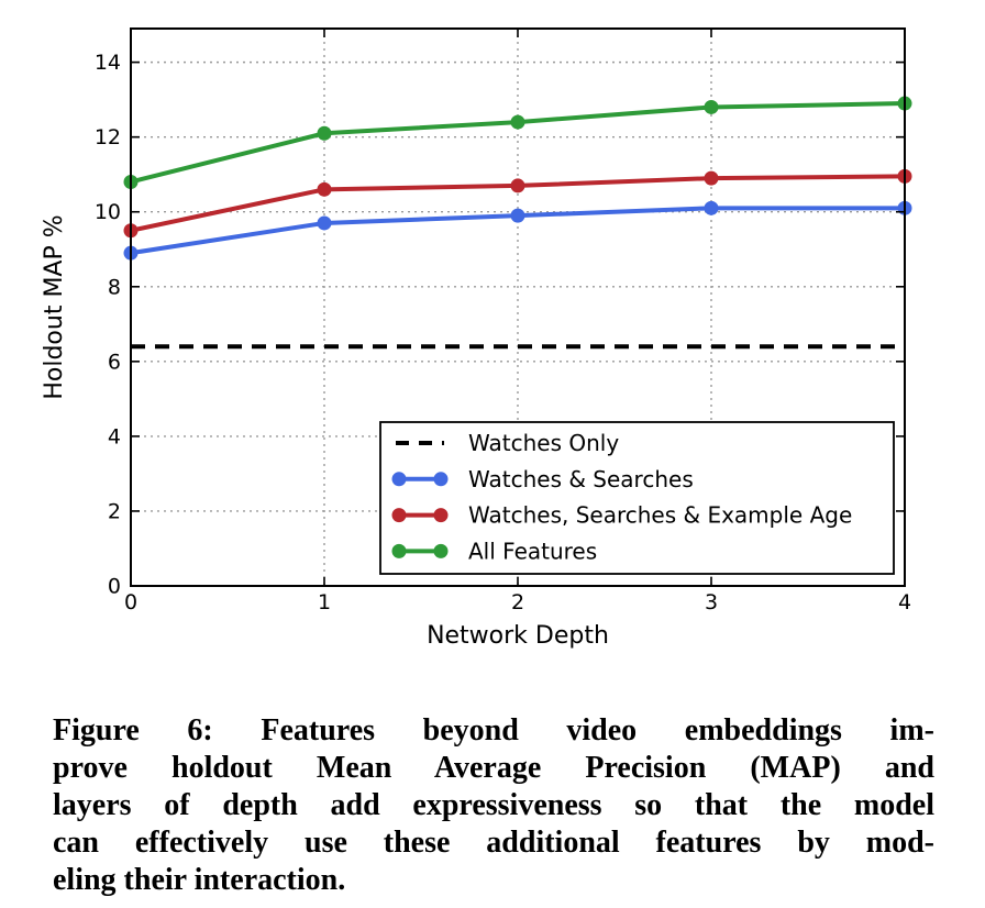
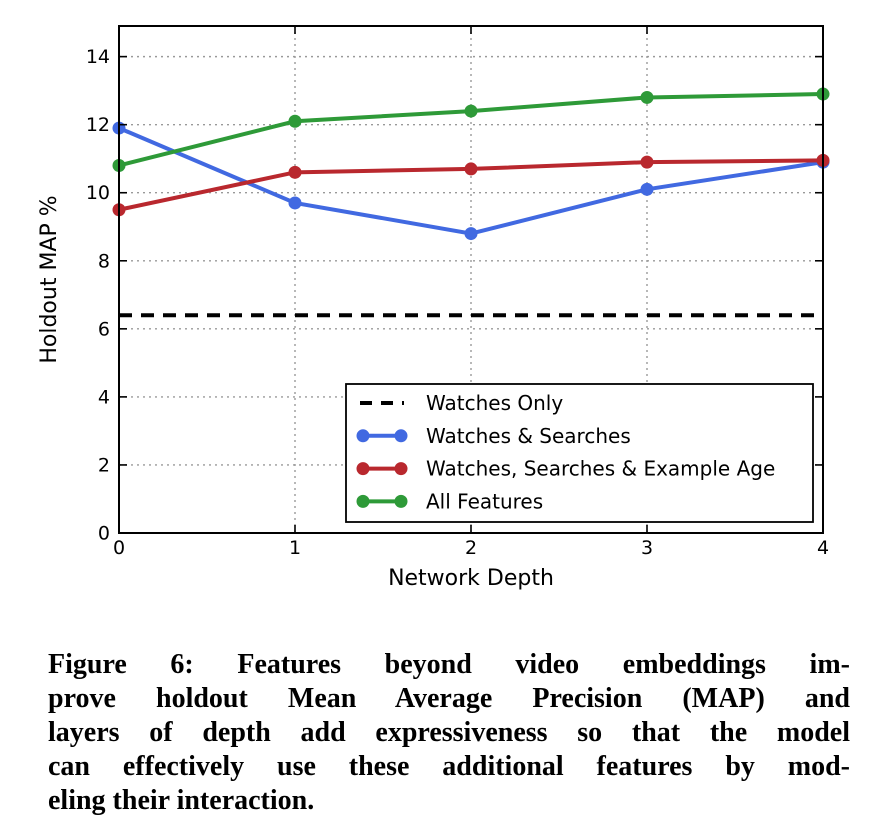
Watches & Searches/0: 8.9 -> 11.9
Watches & Searches/2: 9.9 -> 8.8
Watches & Searches/4: 10.1 -> 10.9
